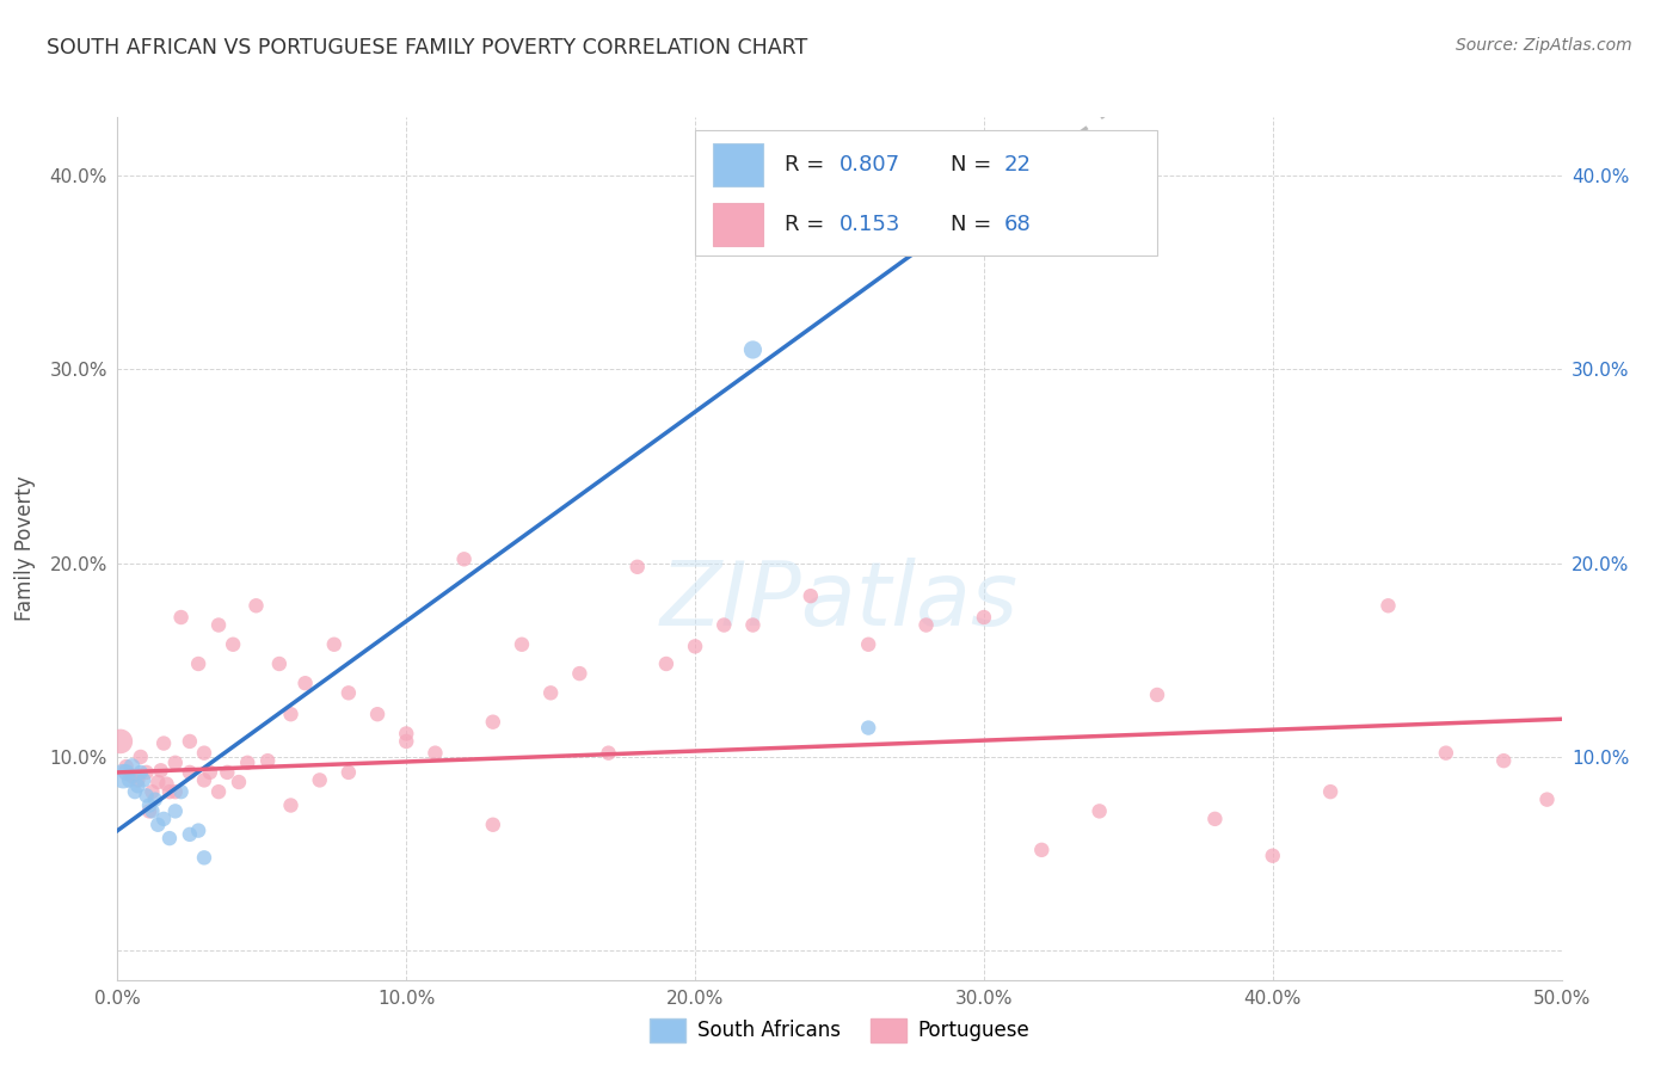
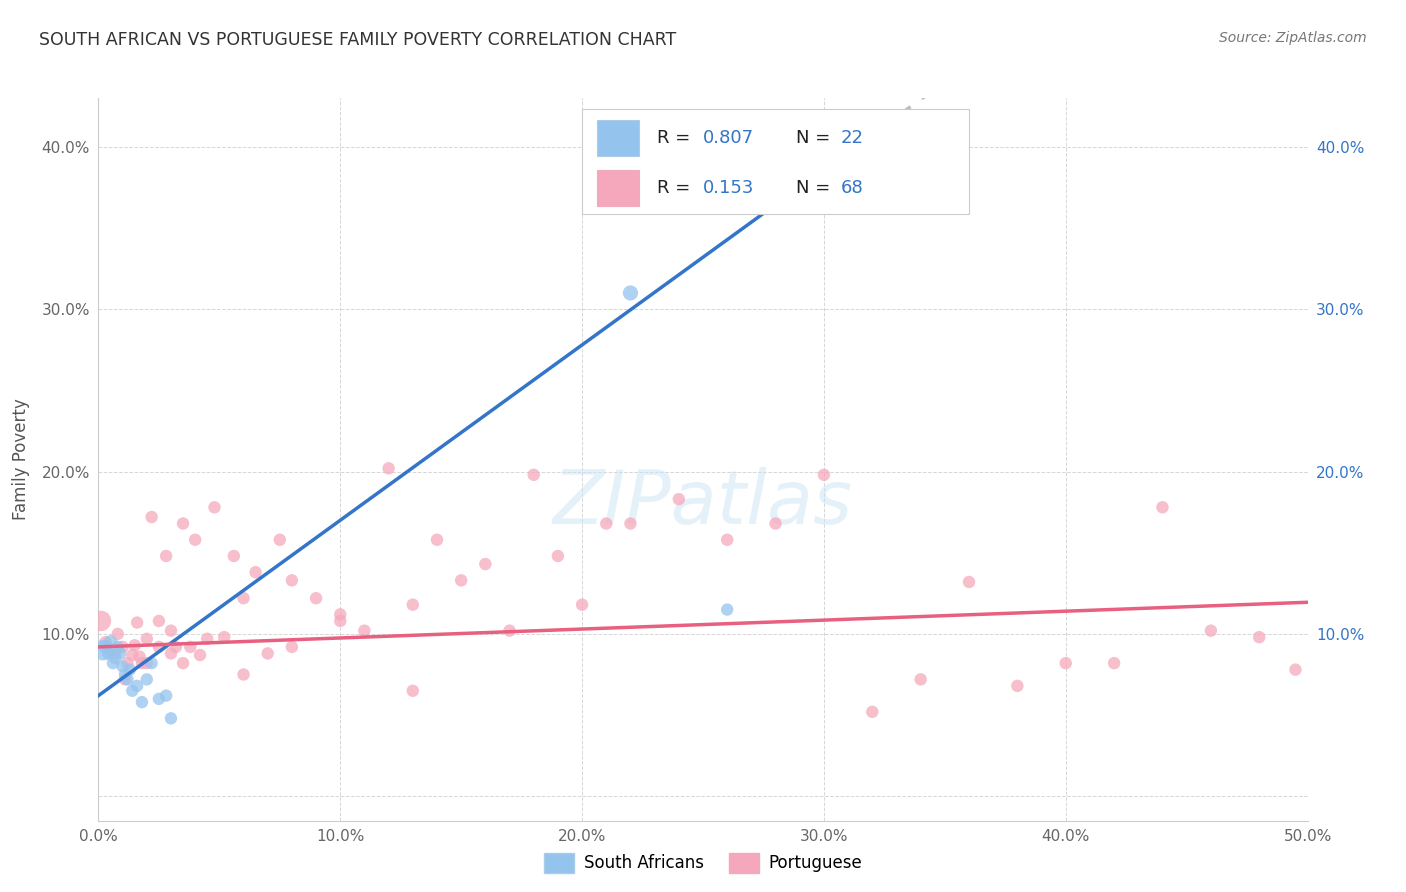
Portuguese/20.0%: 15.7% -> 11.8%
Portuguese/30.0%: 17.2% -> 19.8%
Portuguese/40.0%: 4.9% -> 8.2%
